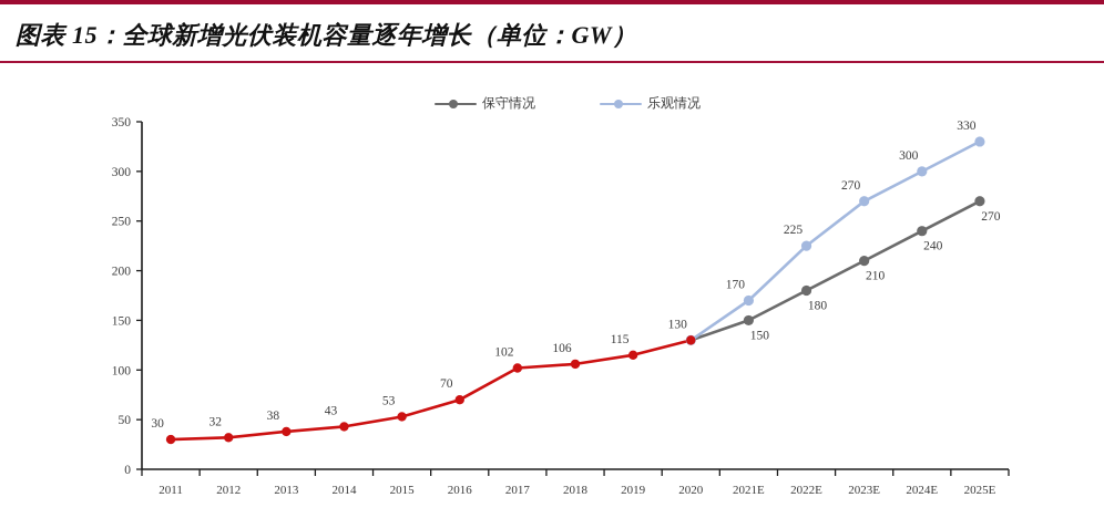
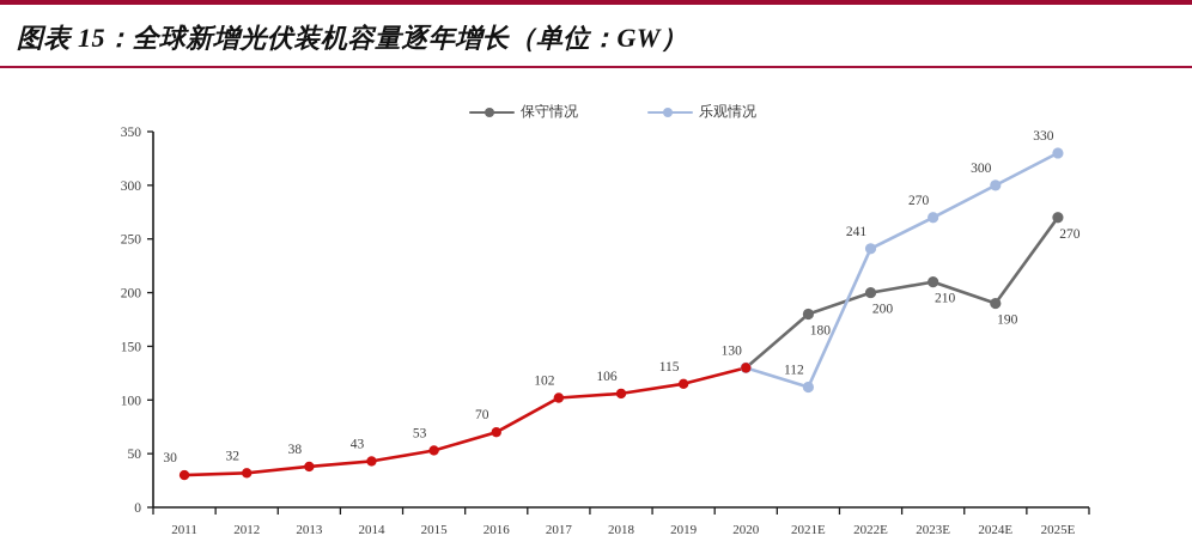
乐观情况/2021E: 170 -> 112
保守情况/2021E: 150 -> 180
乐观情况/2022E: 225 -> 241
保守情况/2022E: 180 -> 200
保守情况/2024E: 240 -> 190
